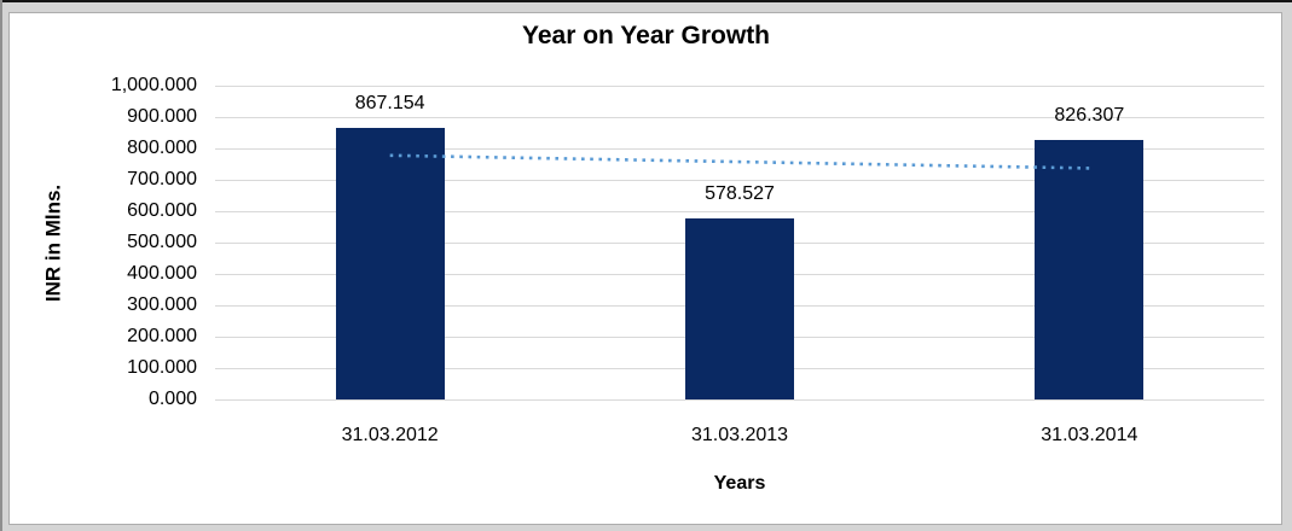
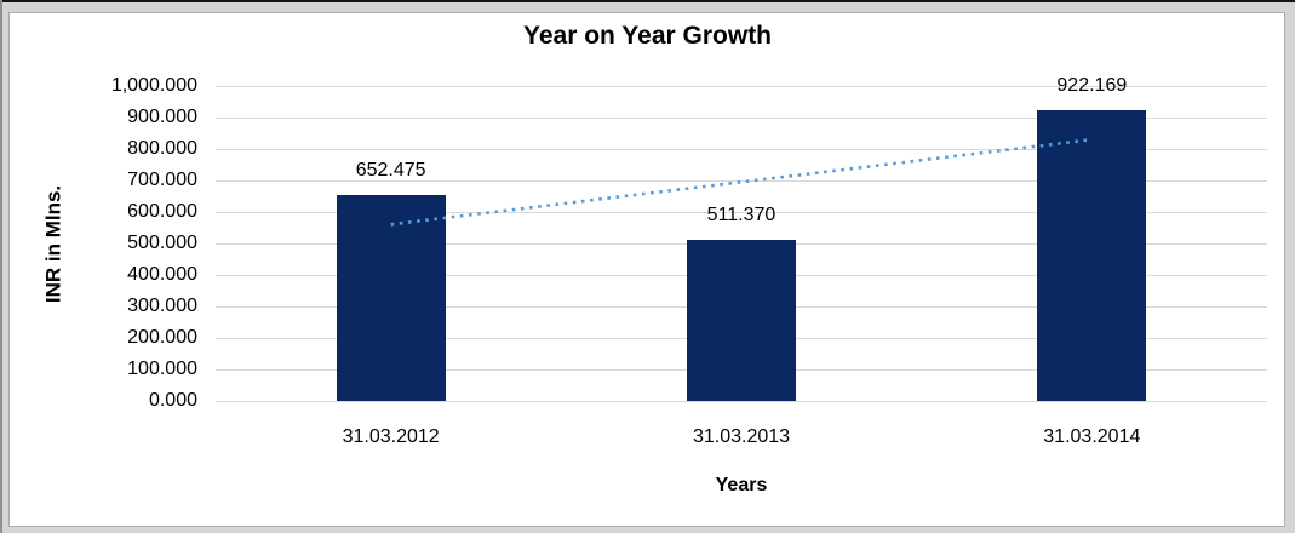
31.03.2012: 867.154 -> 652.475
31.03.2013: 578.527 -> 511.370
31.03.2014: 826.307 -> 922.169
